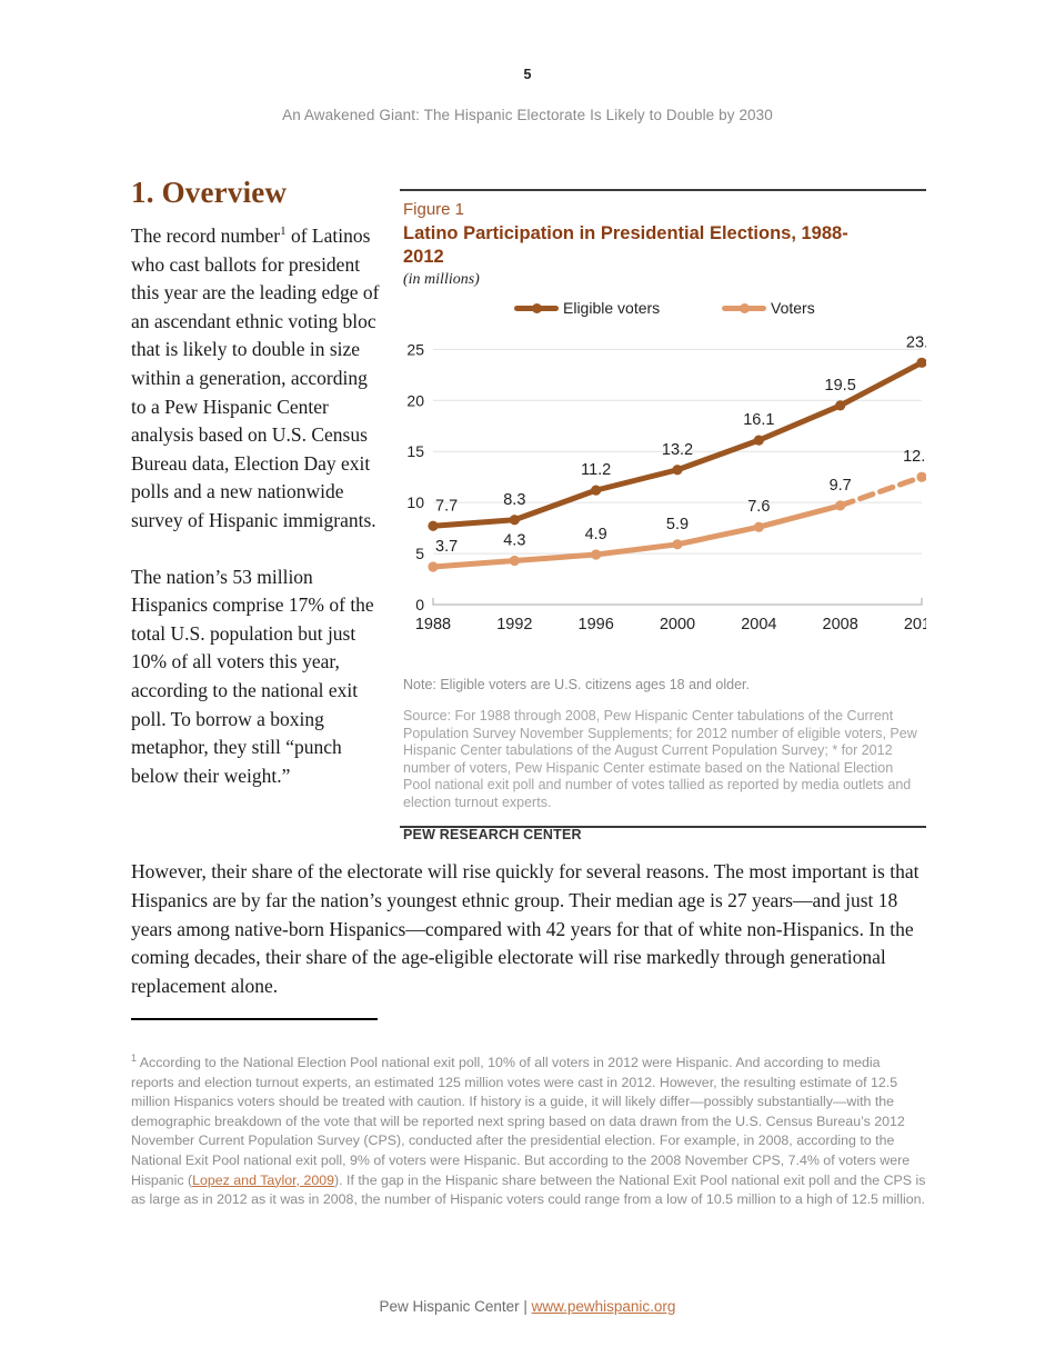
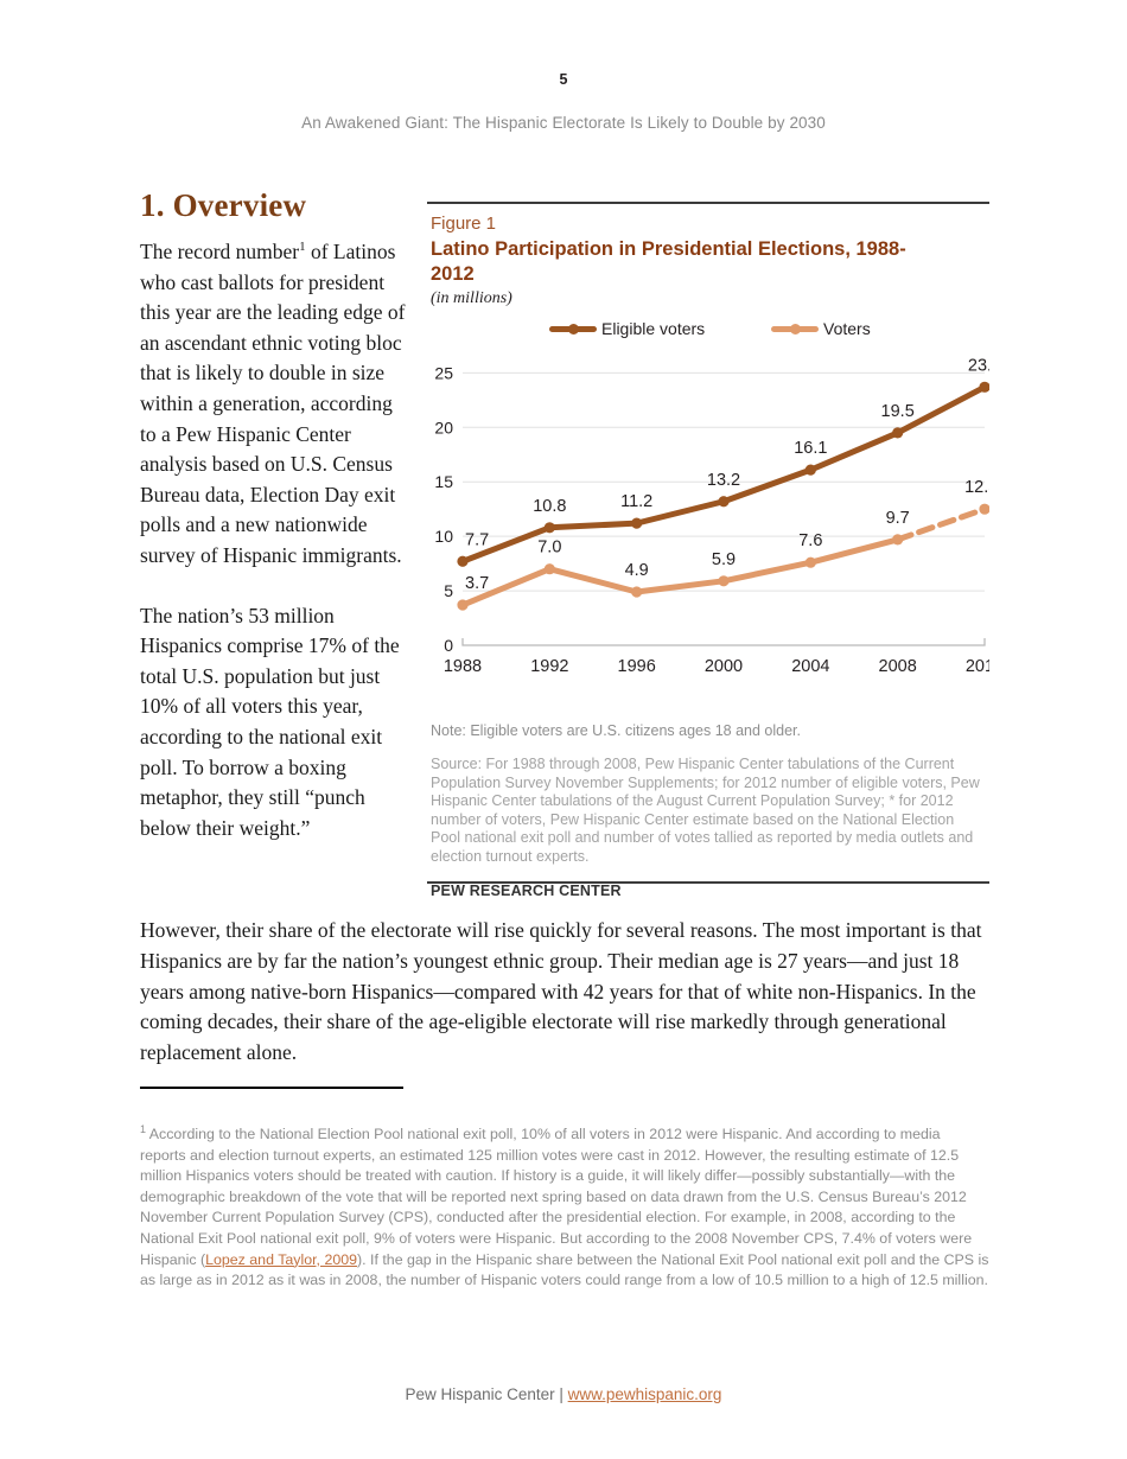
Eligible voters/1992: 8.3 -> 10.8
Voters/1992: 4.3 -> 7.0
